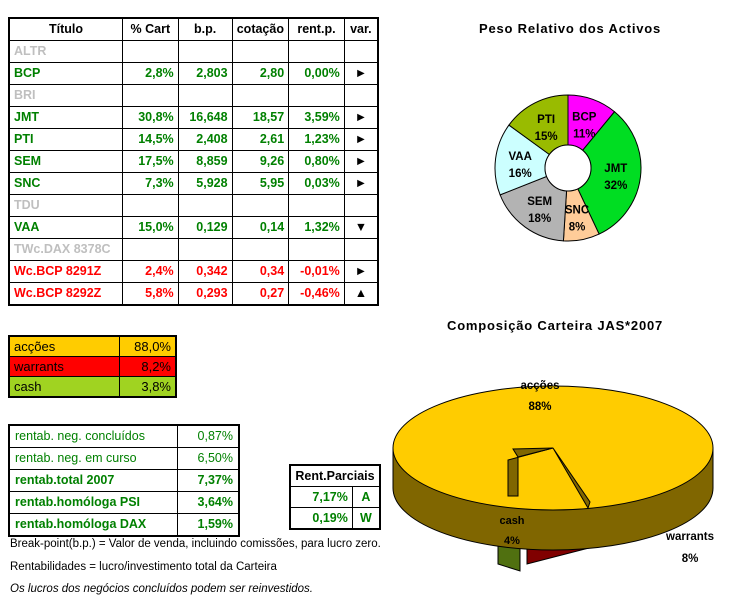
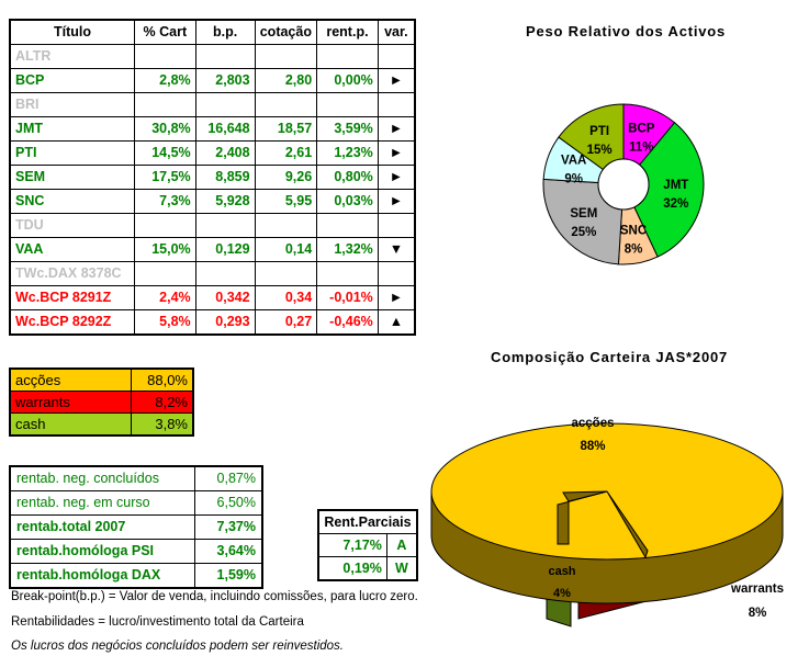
Peso Relativo dos Activos/SEM: 18% -> 25%
Peso Relativo dos Activos/VAA: 16% -> 9%
